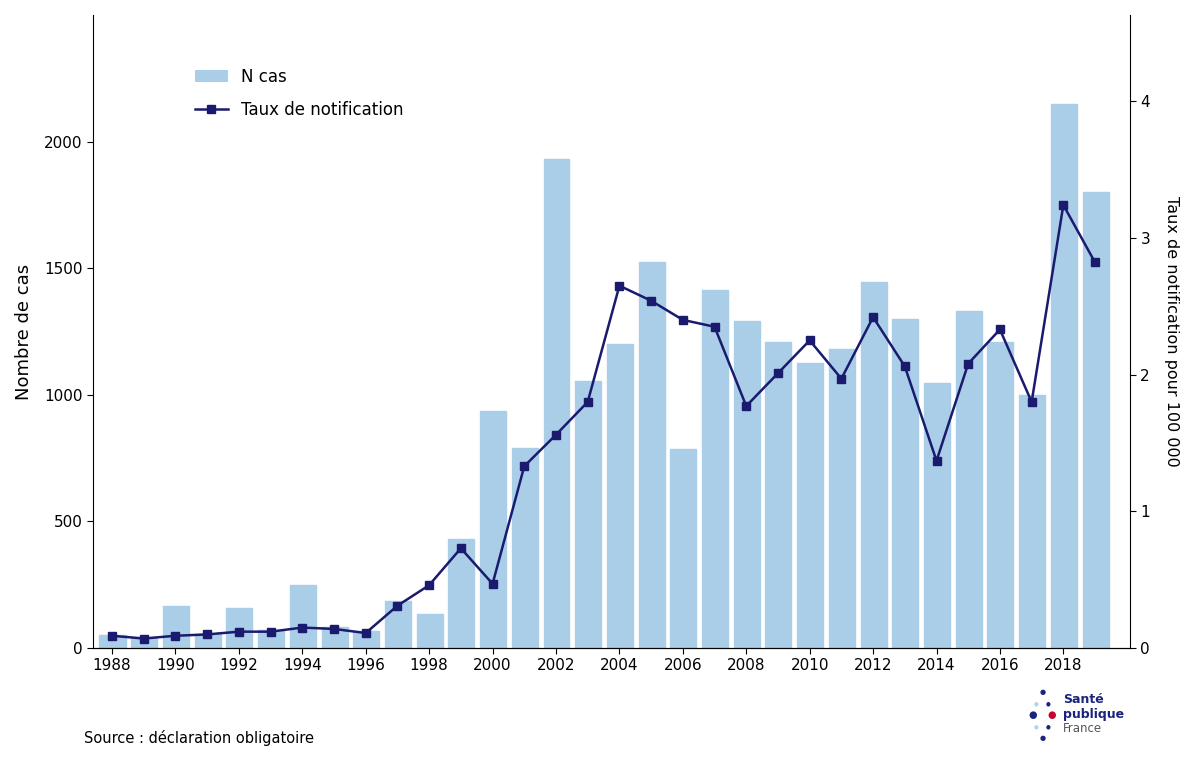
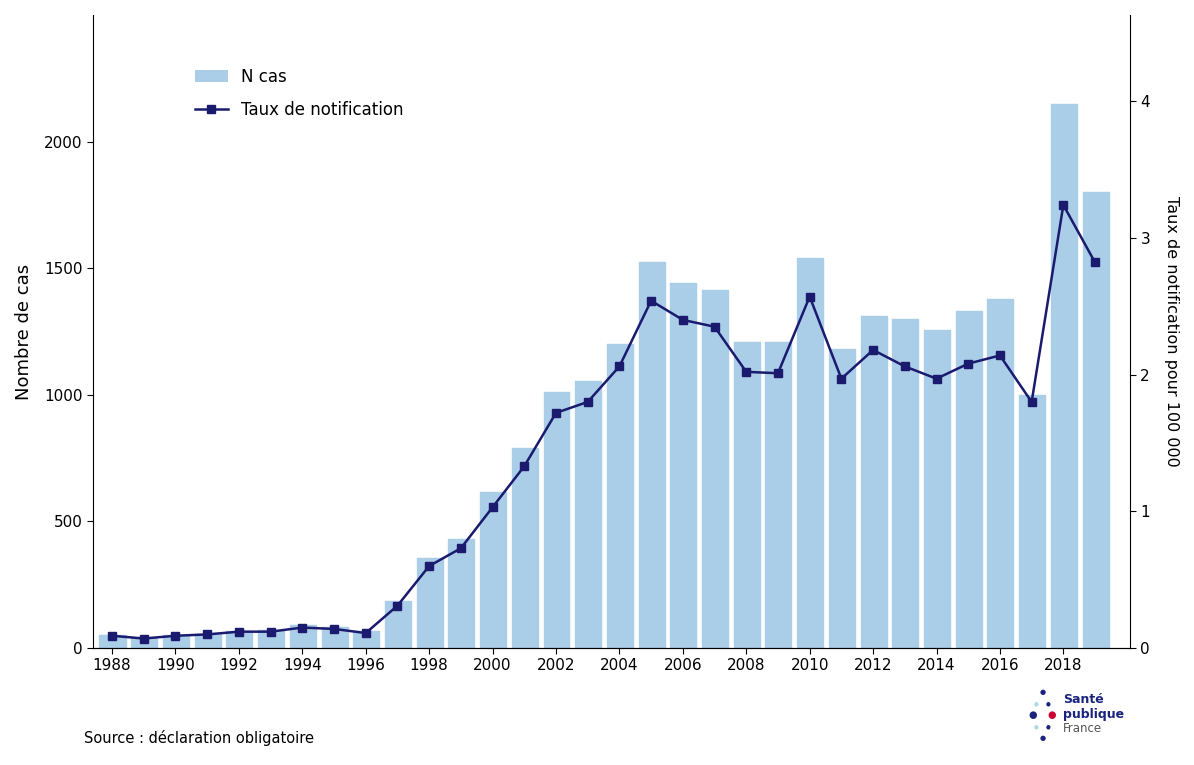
N cas/1990: 165 -> 52
N cas/1992: 160 -> 68
N cas/1994: 250 -> 90
N cas/1998: 135 -> 355
Taux de notification/1998: 0.46 -> 0.60
N cas/2000: 935 -> 615
Taux de notification/2000: 0.47 -> 1.03
N cas/2002: 1930 -> 1010
Taux de notification/2002: 1.56 -> 1.72
Taux de notification/2004: 2.65 -> 2.06
N cas/2006: 785 -> 1440
N cas/2008: 1290 -> 1210
Taux de notification/2008: 1.77 -> 2.02
N cas/2010: 1125 -> 1540
Taux de notification/2010: 2.25 -> 2.57
N cas/2012: 1445 -> 1310
Taux de notification/2012: 2.42 -> 2.18
N cas/2014: 1045 -> 1255
Taux de notification/2014: 1.37 -> 1.97
N cas/2016: 1210 -> 1380
Taux de notification/2016: 2.33 -> 2.14
